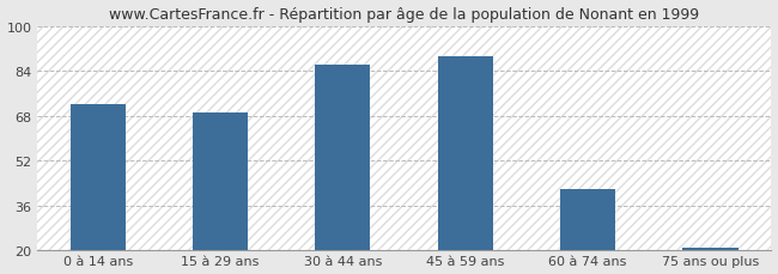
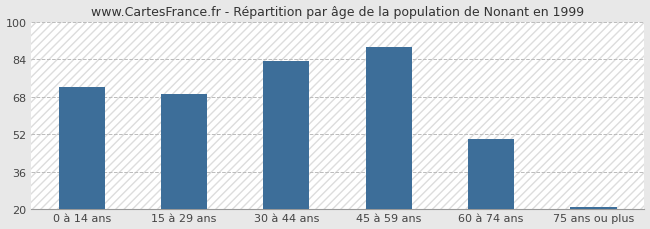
30 à 44 ans: 86 -> 83
60 à 74 ans: 42 -> 50
